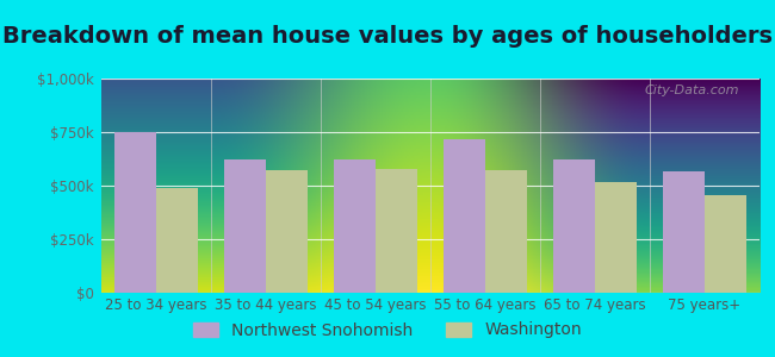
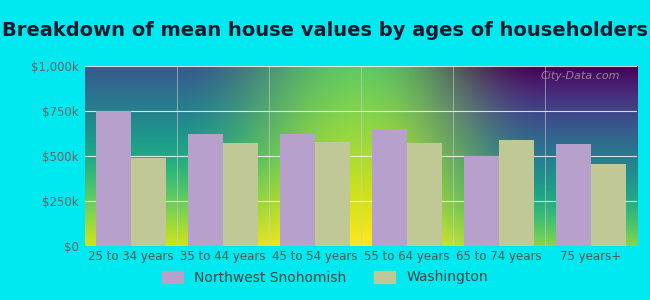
Northwest Snohomish/55 to 64 years: $720k -> $650k
Northwest Snohomish/65 to 74 years: $620k -> $500k
Washington/65 to 74 years: $520k -> $590k
